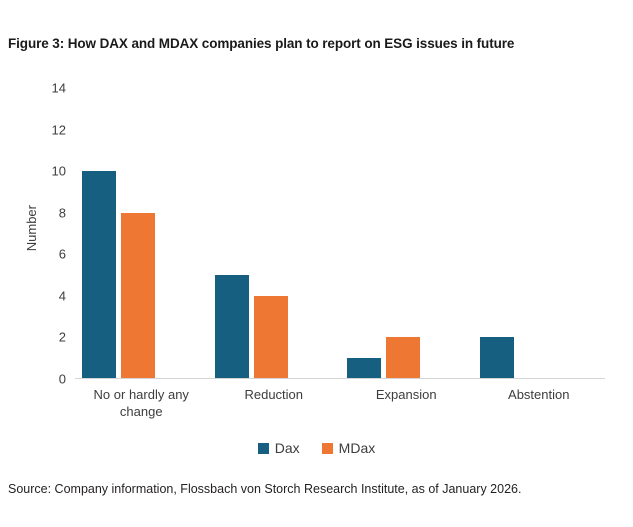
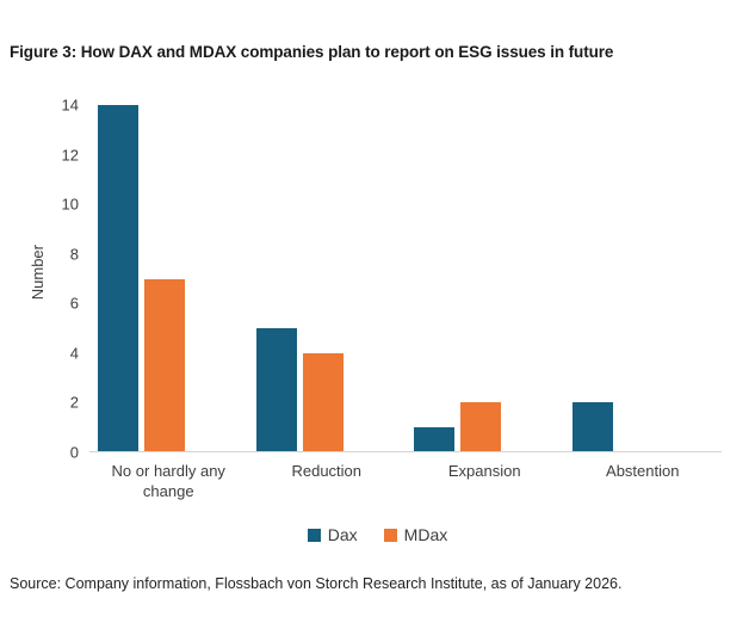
Dax/No or hardly any change: 10 -> 14
MDax/No or hardly any change: 8 -> 7
